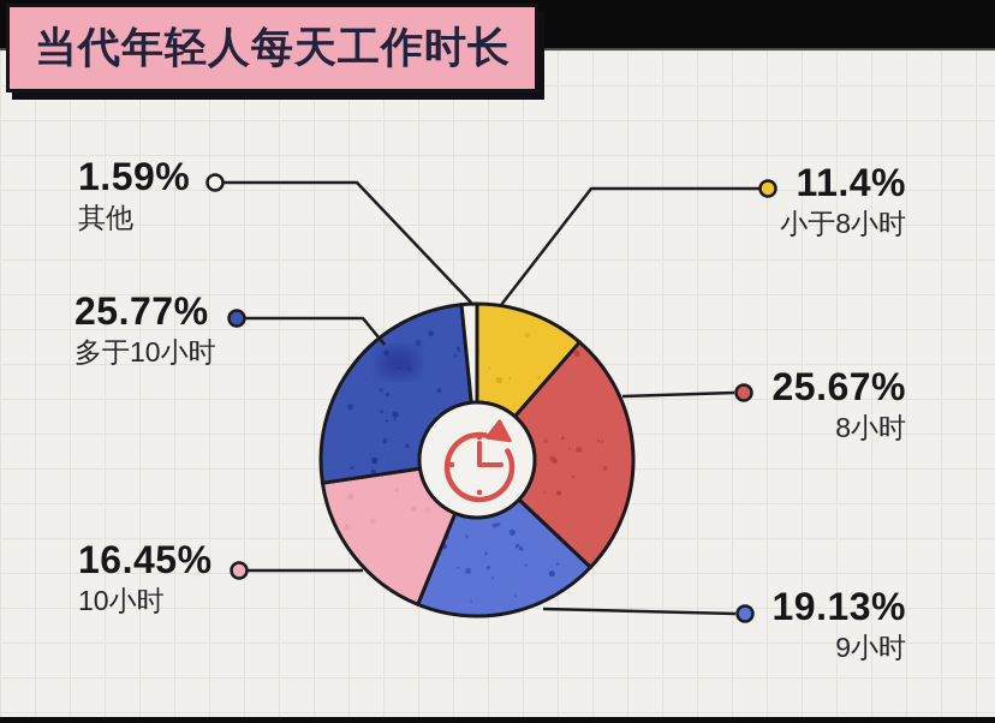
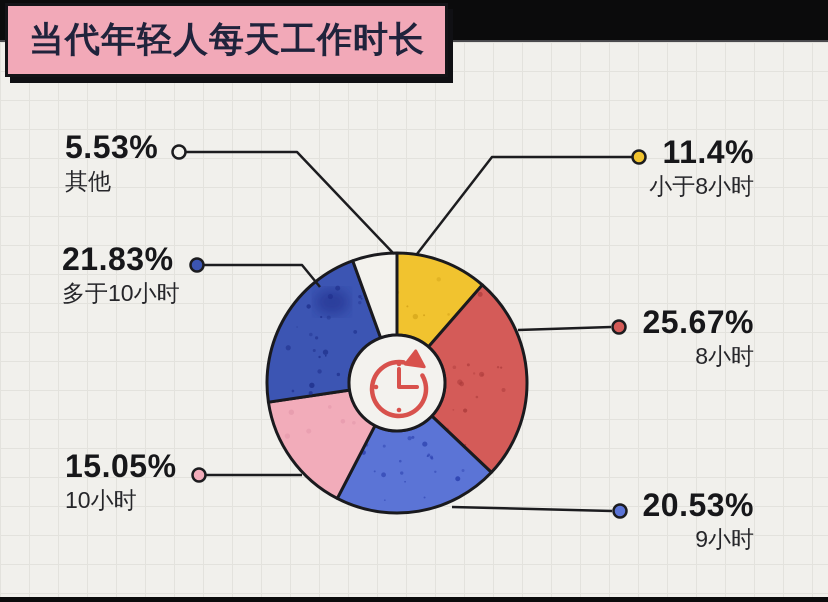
9小时: 19.13% -> 20.53%
10小时: 16.45% -> 15.05%
多于10小时: 25.77% -> 21.83%
其他: 1.59% -> 5.53%
